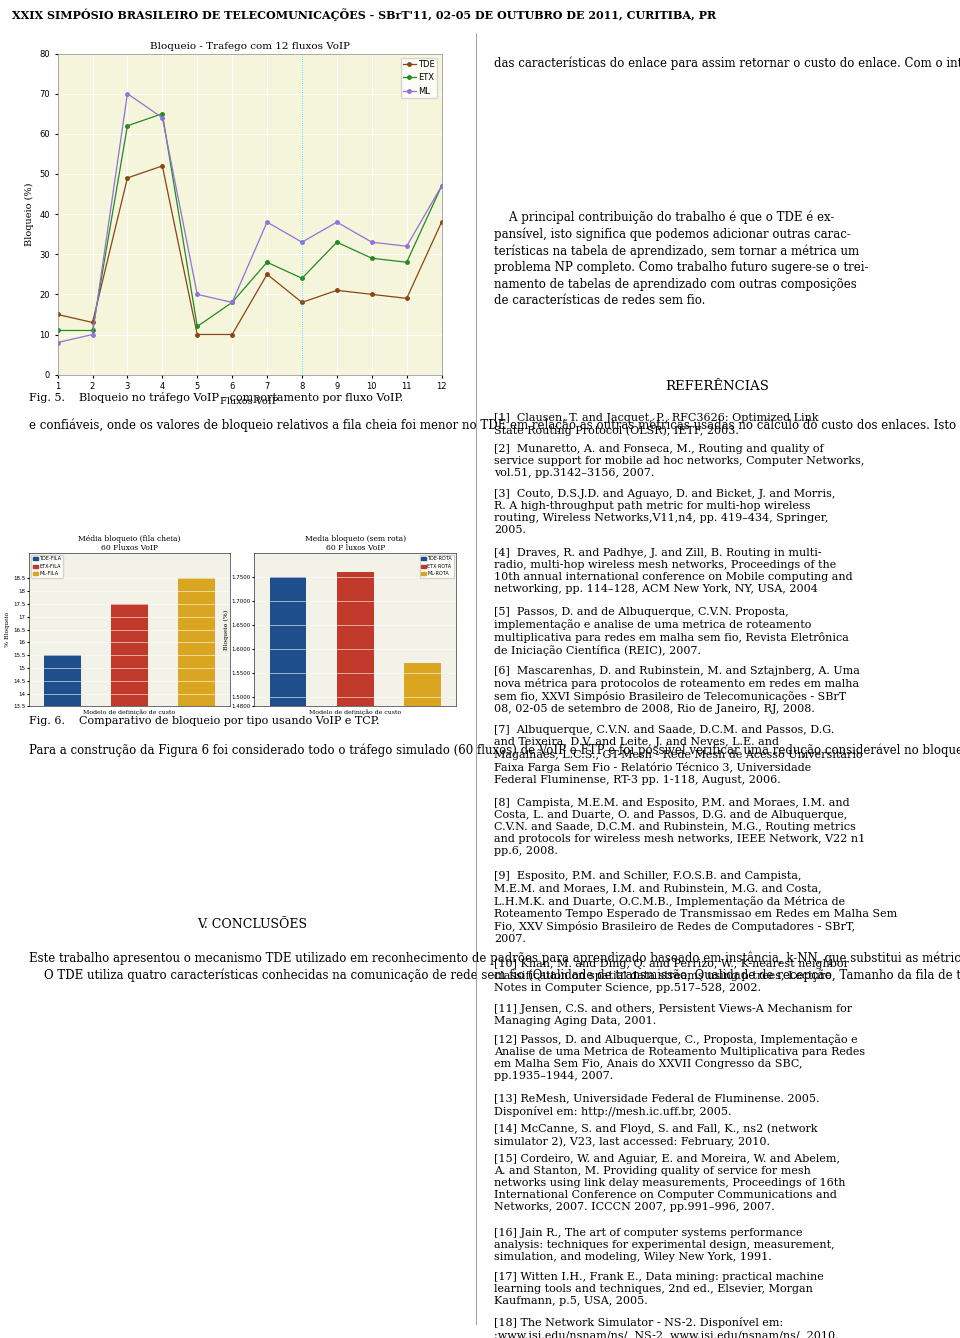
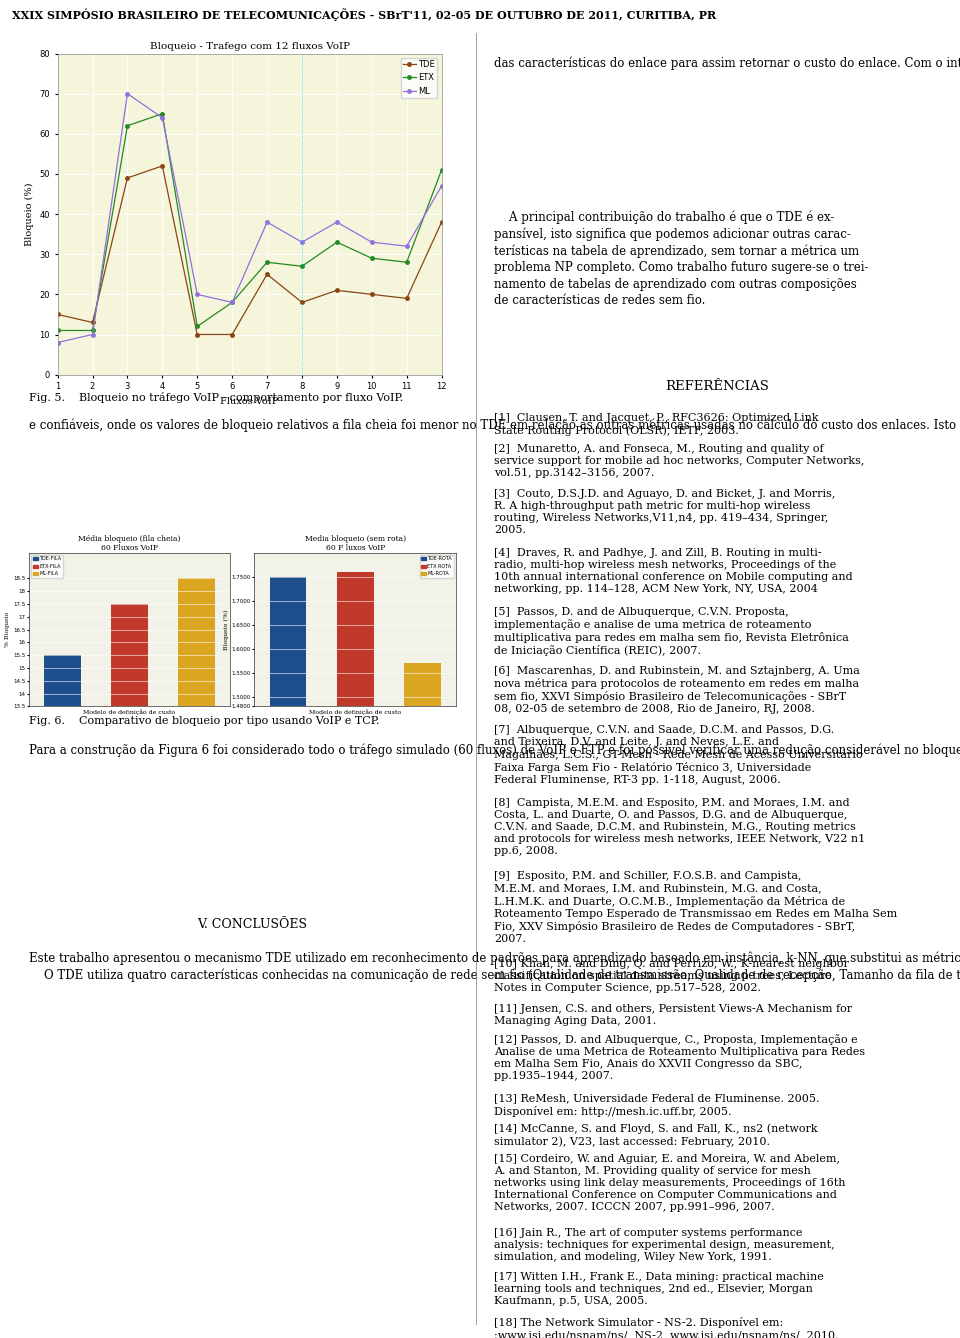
Bloqueio - Trafego com 12 fluxos VoIP/ETX/8: 24 -> 27
Bloqueio - Trafego com 12 fluxos VoIP/ETX/12: 47 -> 51
